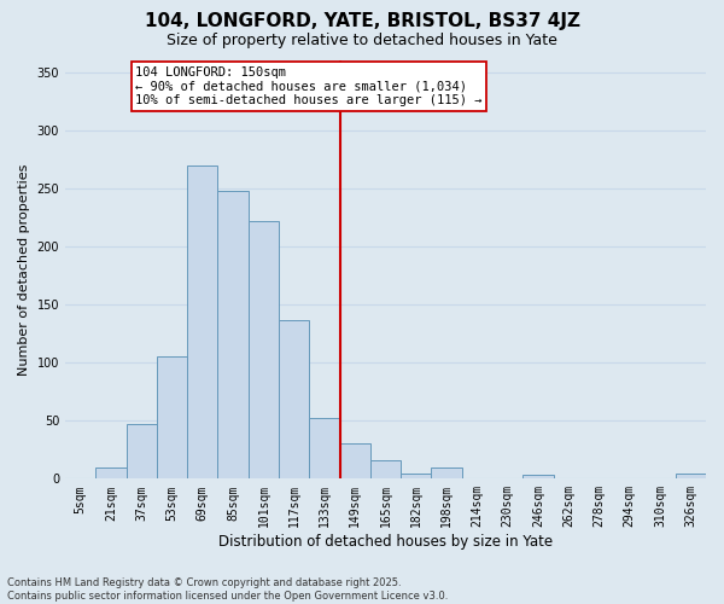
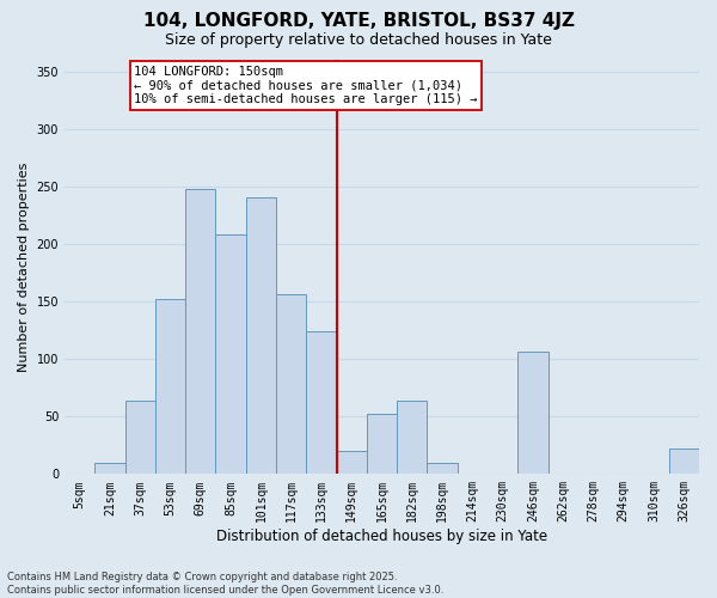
37sqm: 47 -> 64
53sqm: 105 -> 152
69sqm: 270 -> 248
85sqm: 248 -> 208
101sqm: 222 -> 240
117sqm: 137 -> 156
133sqm: 52 -> 124
149sqm: 31 -> 20
165sqm: 16 -> 52
182sqm: 5 -> 64
246sqm: 3 -> 106
326sqm: 4 -> 22
